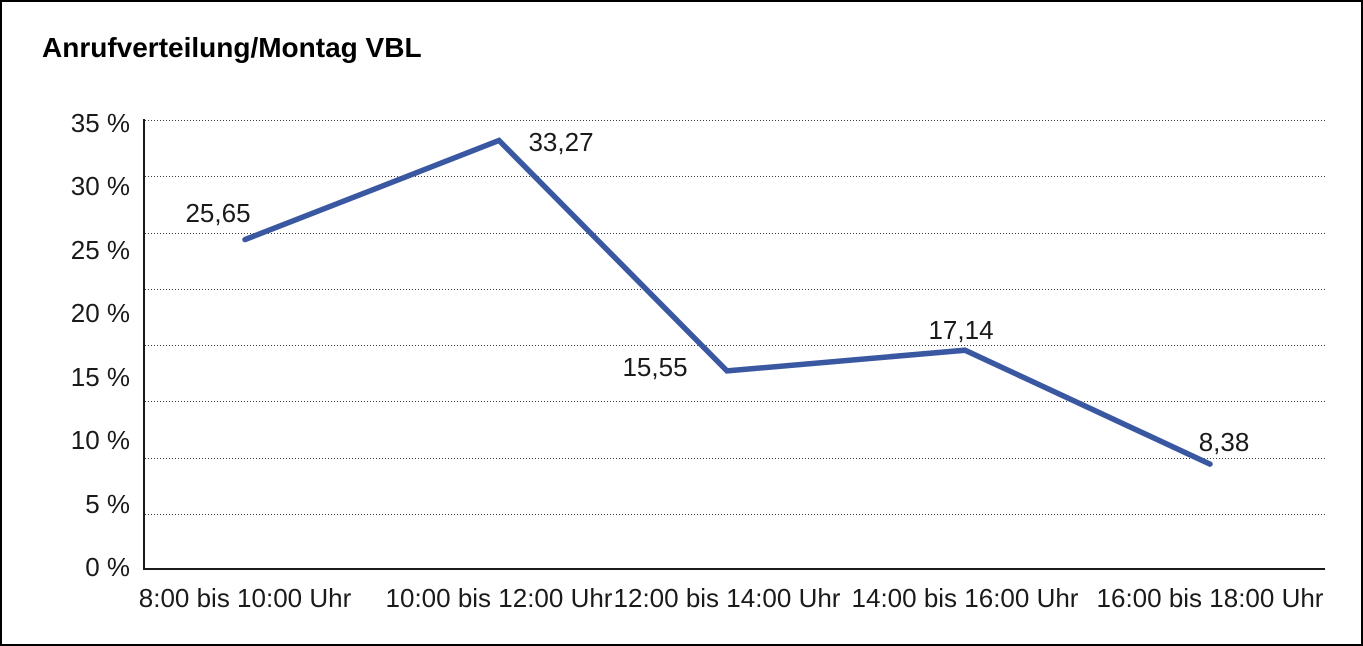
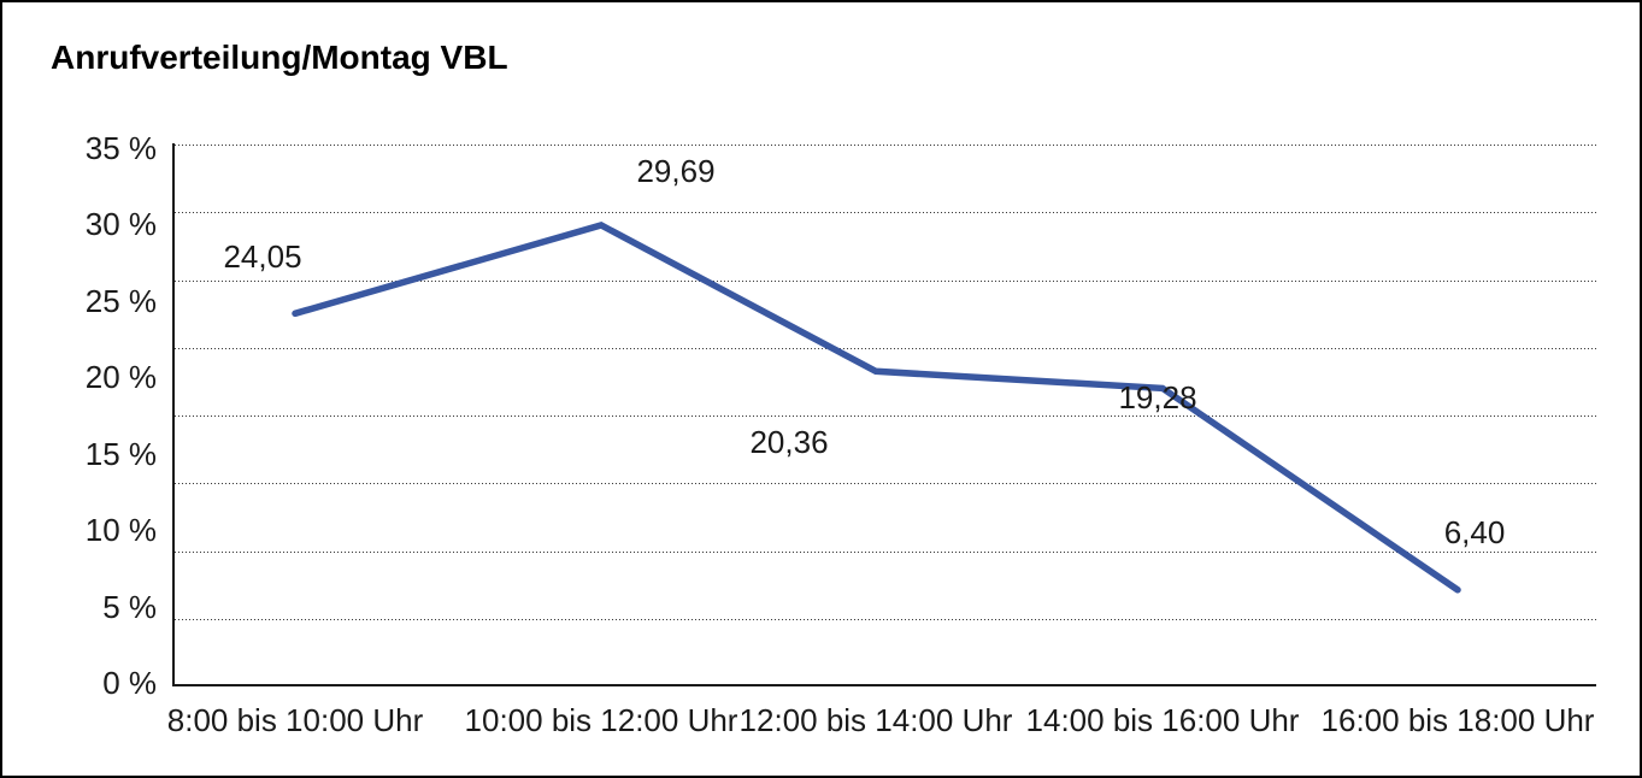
8:00 bis 10:00 Uhr: 25,65 -> 24,05
10:00 bis 12:00 Uhr: 33,27 -> 29,69
12:00 bis 14:00 Uhr: 15,55 -> 20,36
14:00 bis 16:00 Uhr: 17,14 -> 19,28
16:00 bis 18:00 Uhr: 8,38 -> 6,40
